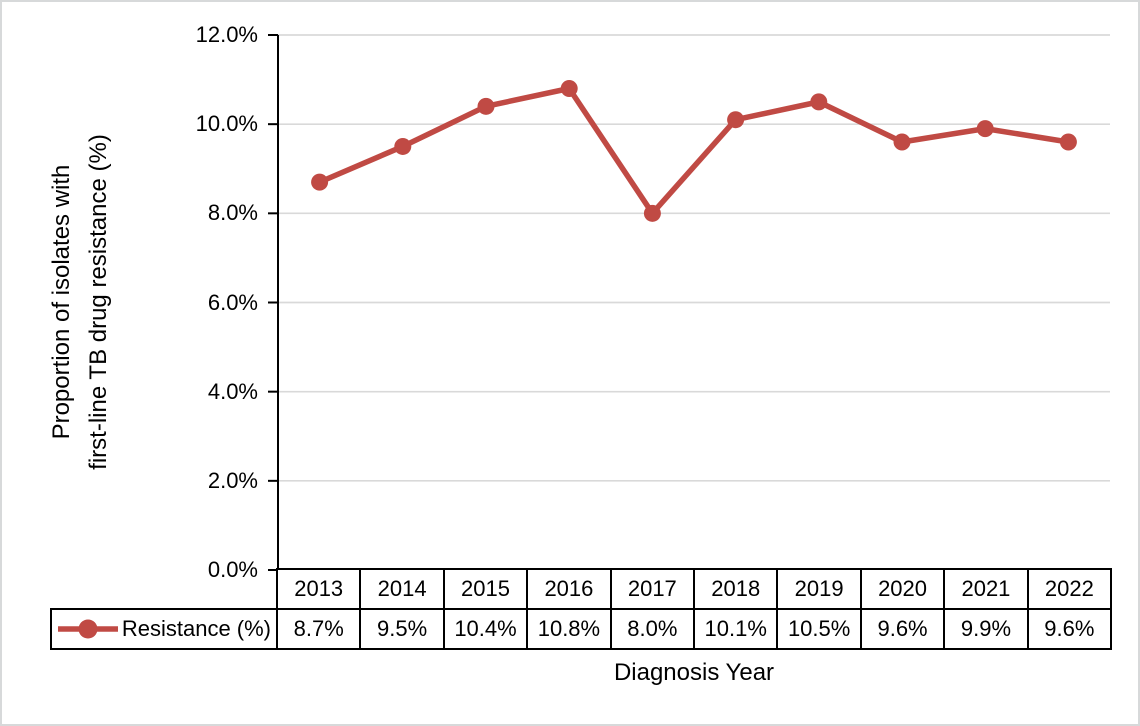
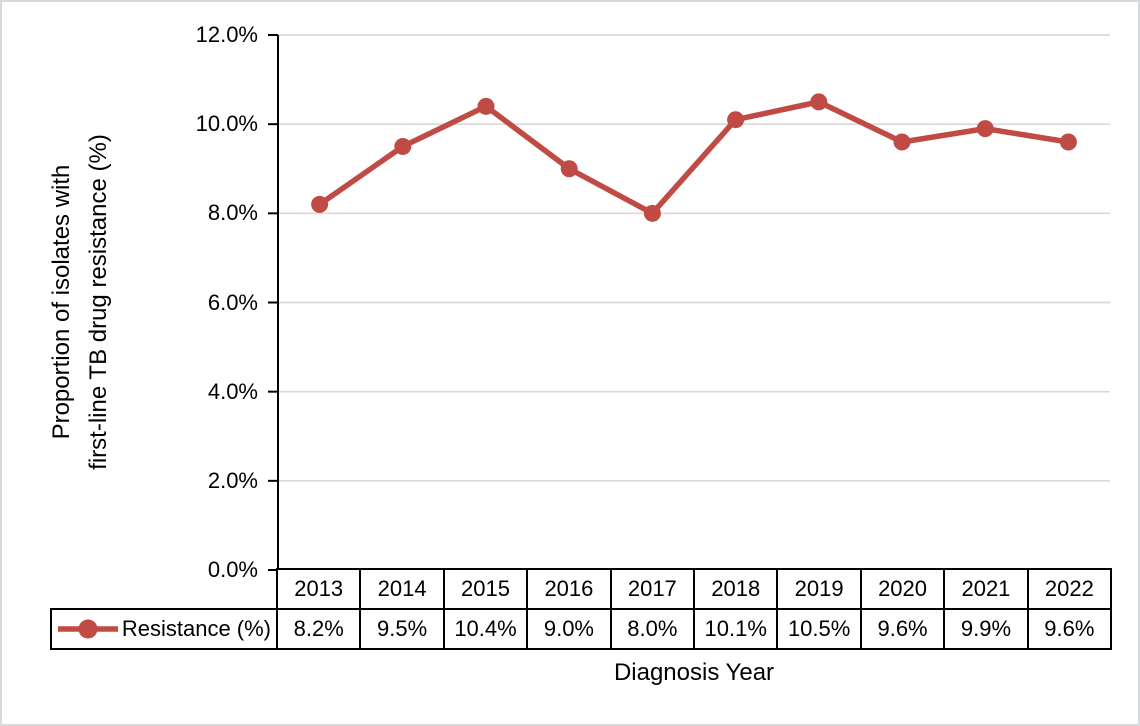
2013: 8.7% -> 8.2%
2016: 10.8% -> 9.0%
